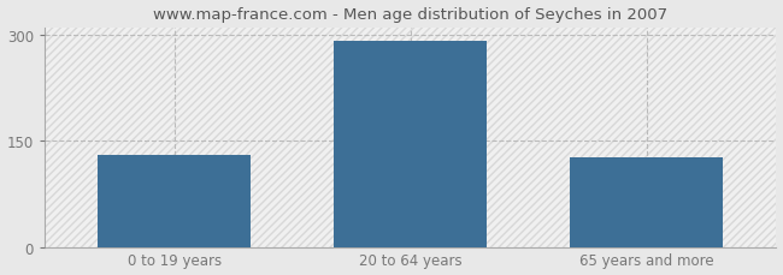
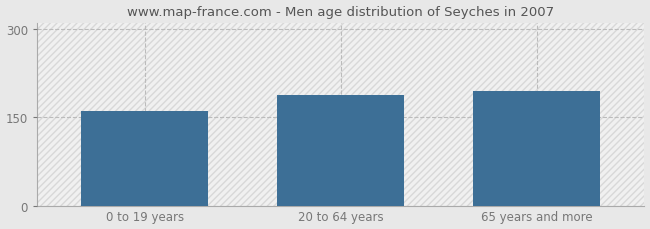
0 to 19 years: 130 -> 160
20 to 64 years: 291 -> 188
65 years and more: 127 -> 194
